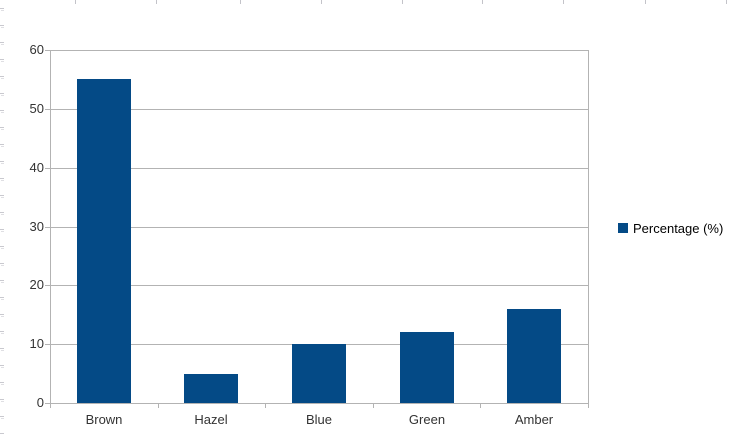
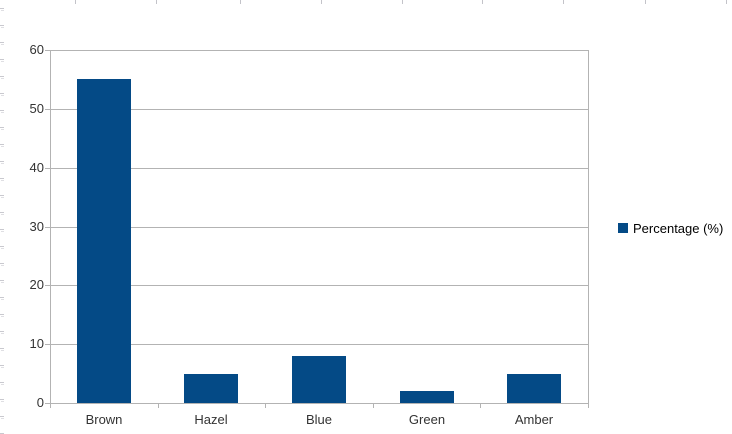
Blue: 10 -> 8
Green: 12 -> 2
Amber: 16 -> 5
